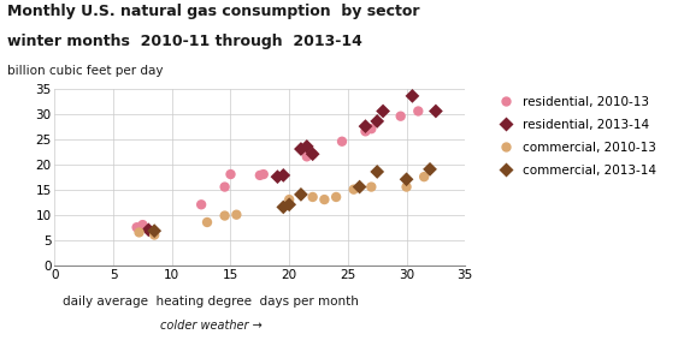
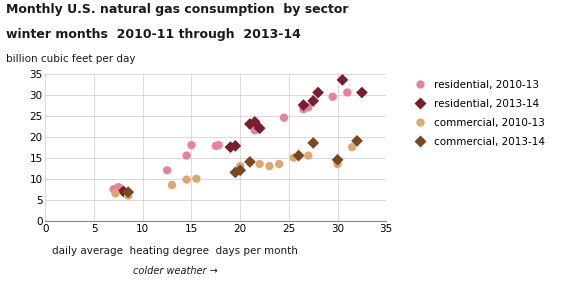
commercial, 2010-13/30: 15.5 -> 13.5
commercial, 2013-14/30: 17.0 -> 14.5
